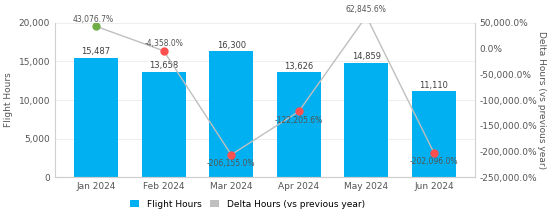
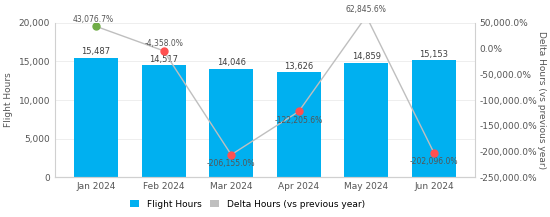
Flight Hours/Feb 2024: 13,658 -> 14,517
Flight Hours/Mar 2024: 16,300 -> 14,046
Flight Hours/Jun 2024: 11,110 -> 15,153
